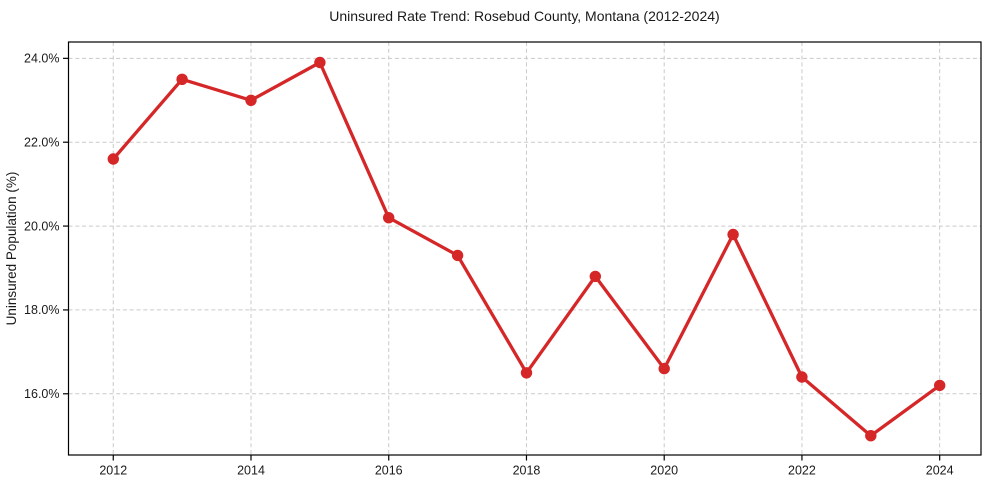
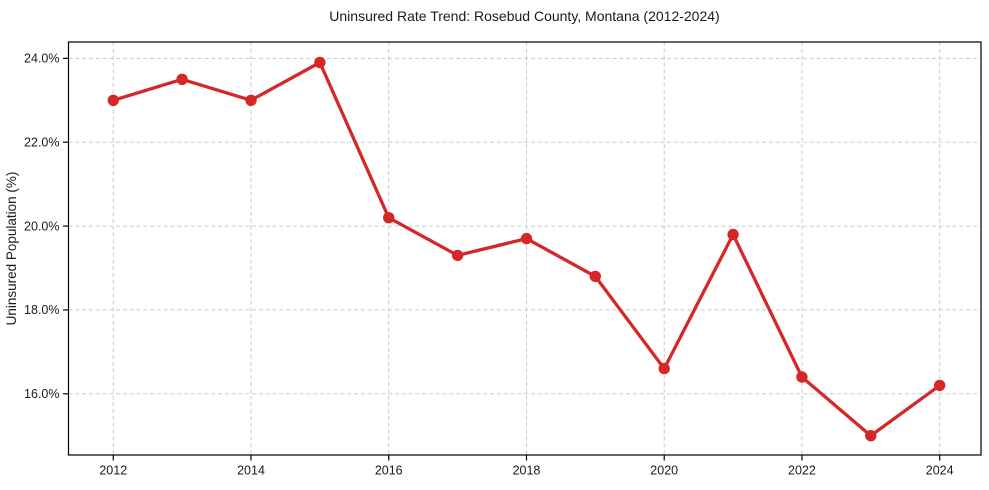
2012: 21.6% -> 23.0%
2018: 16.5% -> 19.7%
